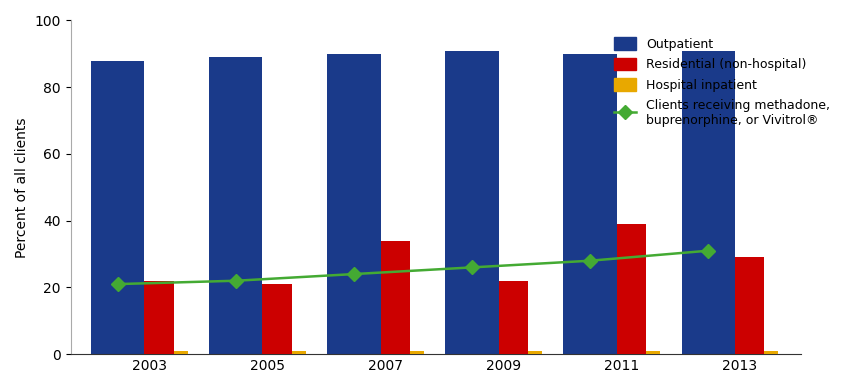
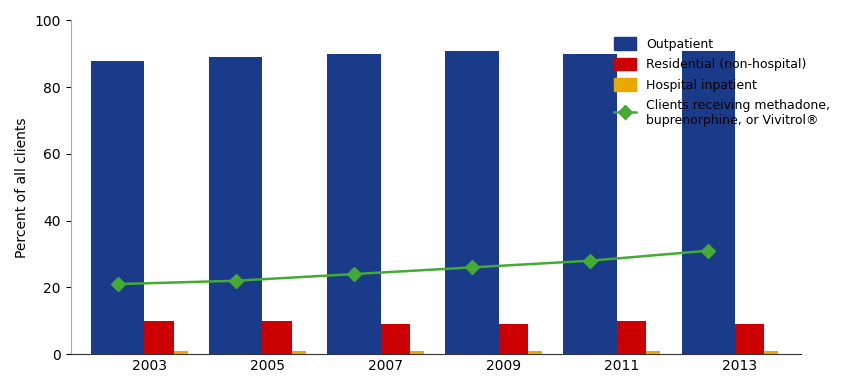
Residential (non-hospital)/2003: 22 -> 10
Residential (non-hospital)/2005: 21 -> 10
Residential (non-hospital)/2007: 34 -> 9
Residential (non-hospital)/2009: 22 -> 9
Residential (non-hospital)/2011: 39 -> 10
Residential (non-hospital)/2013: 29 -> 9
